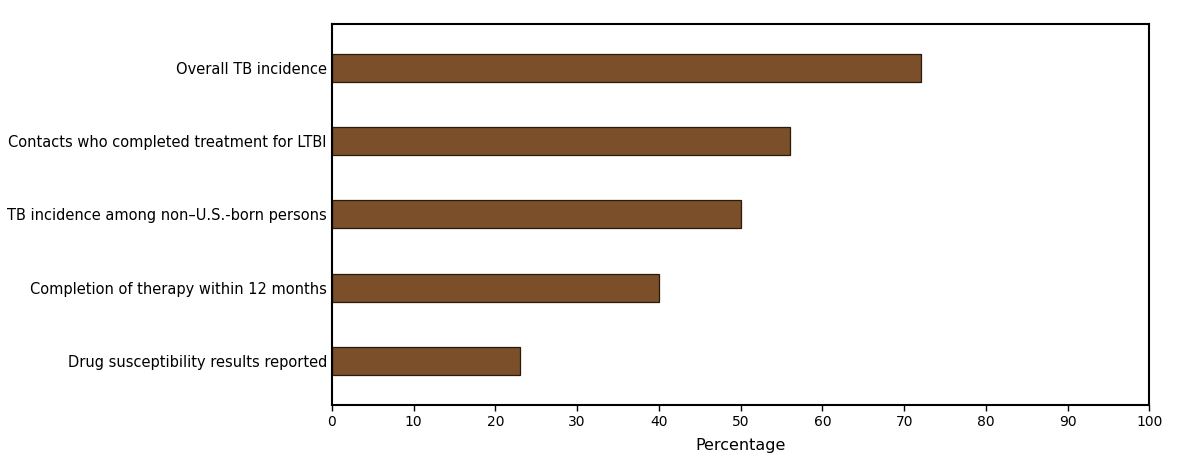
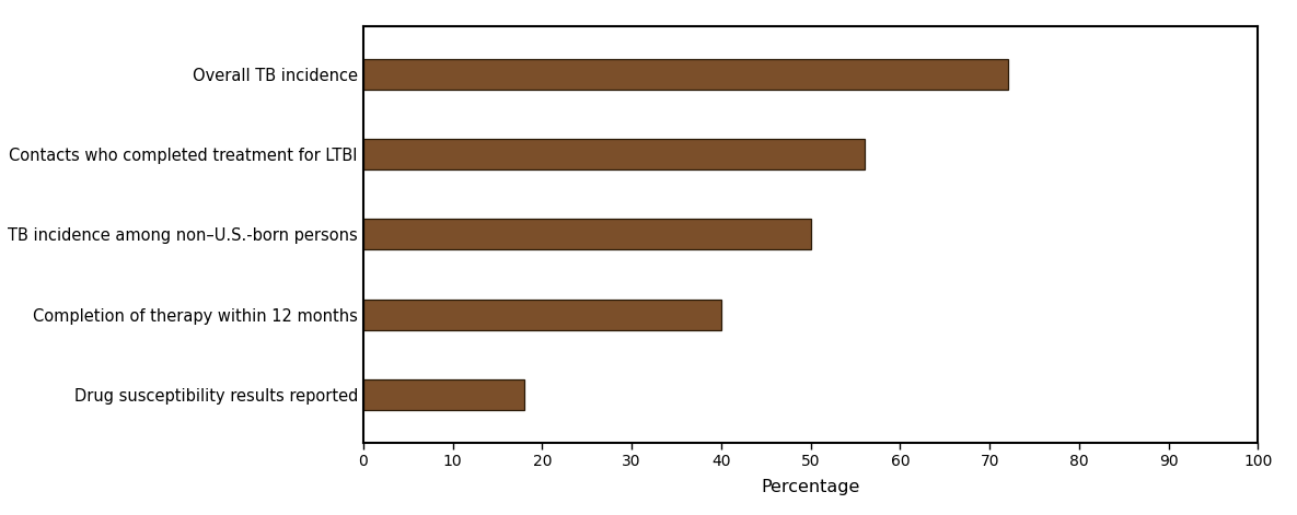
Drug susceptibility results reported: 23 -> 18
